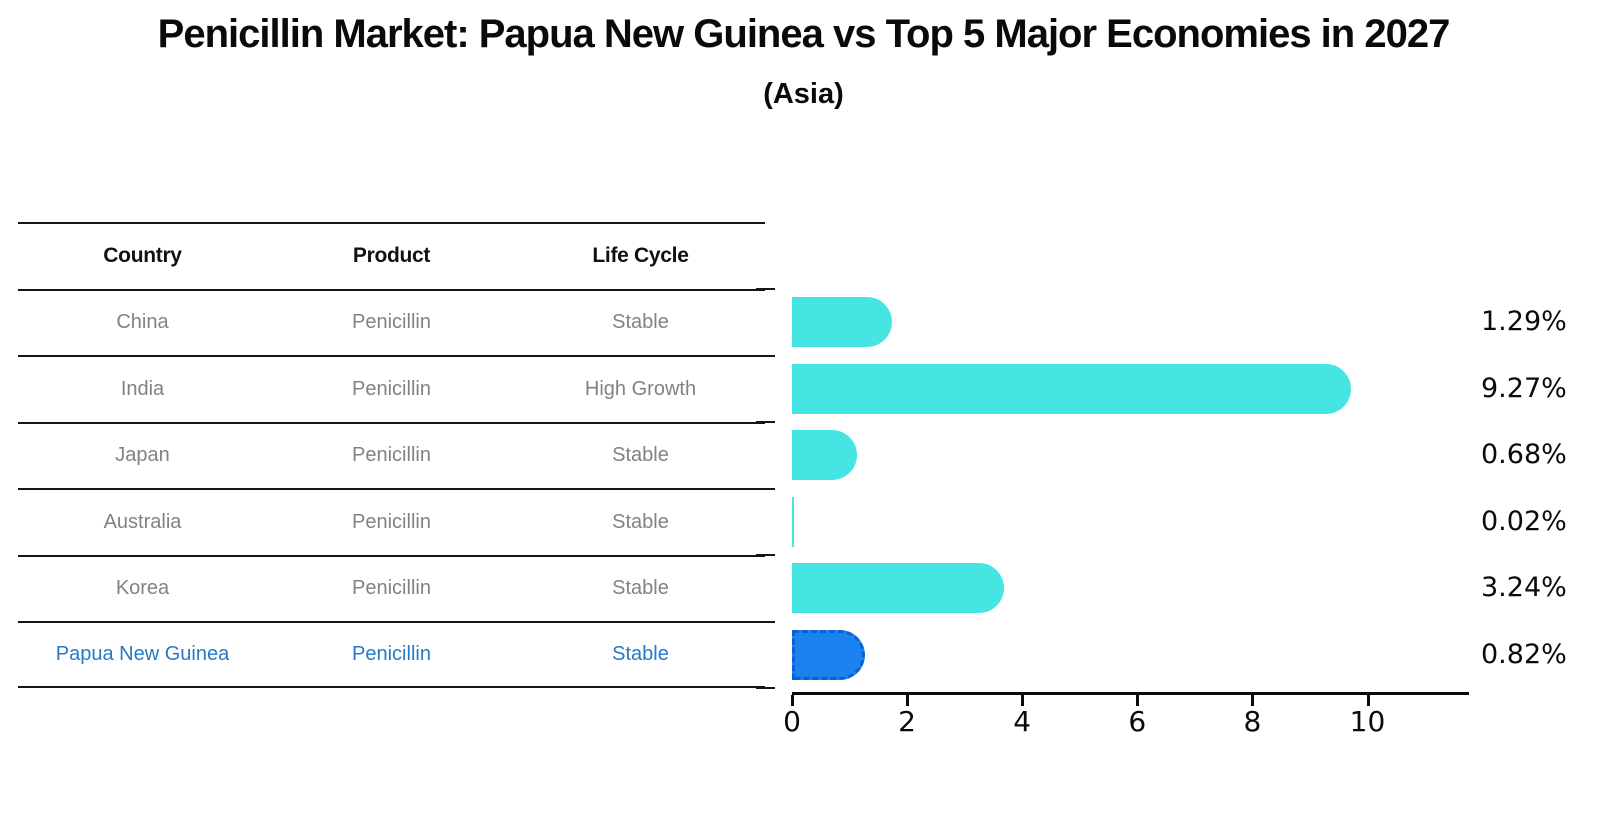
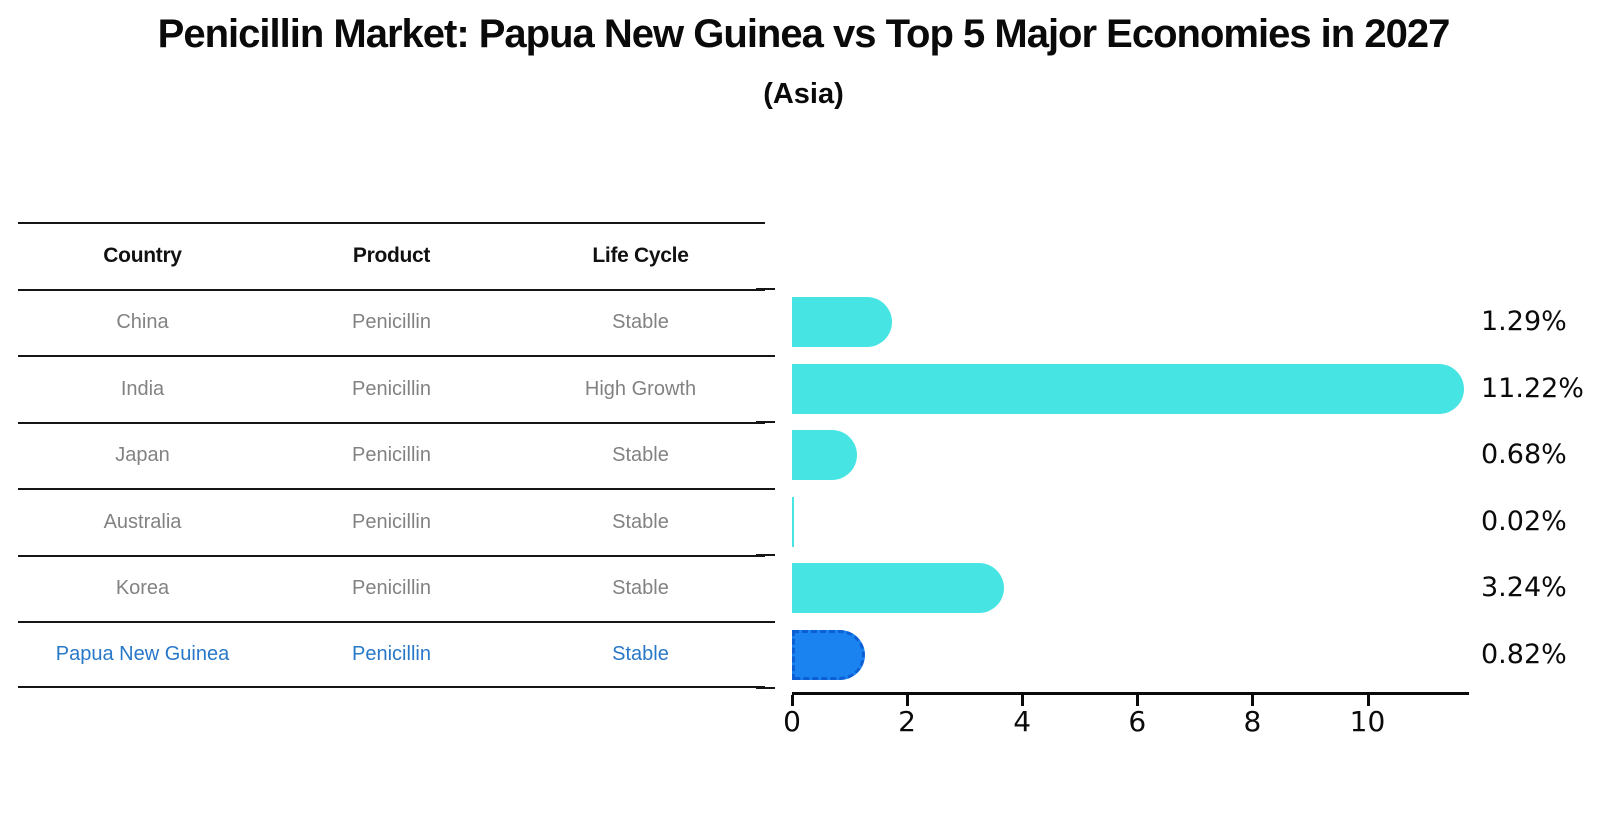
India: 9.27% -> 11.22%
